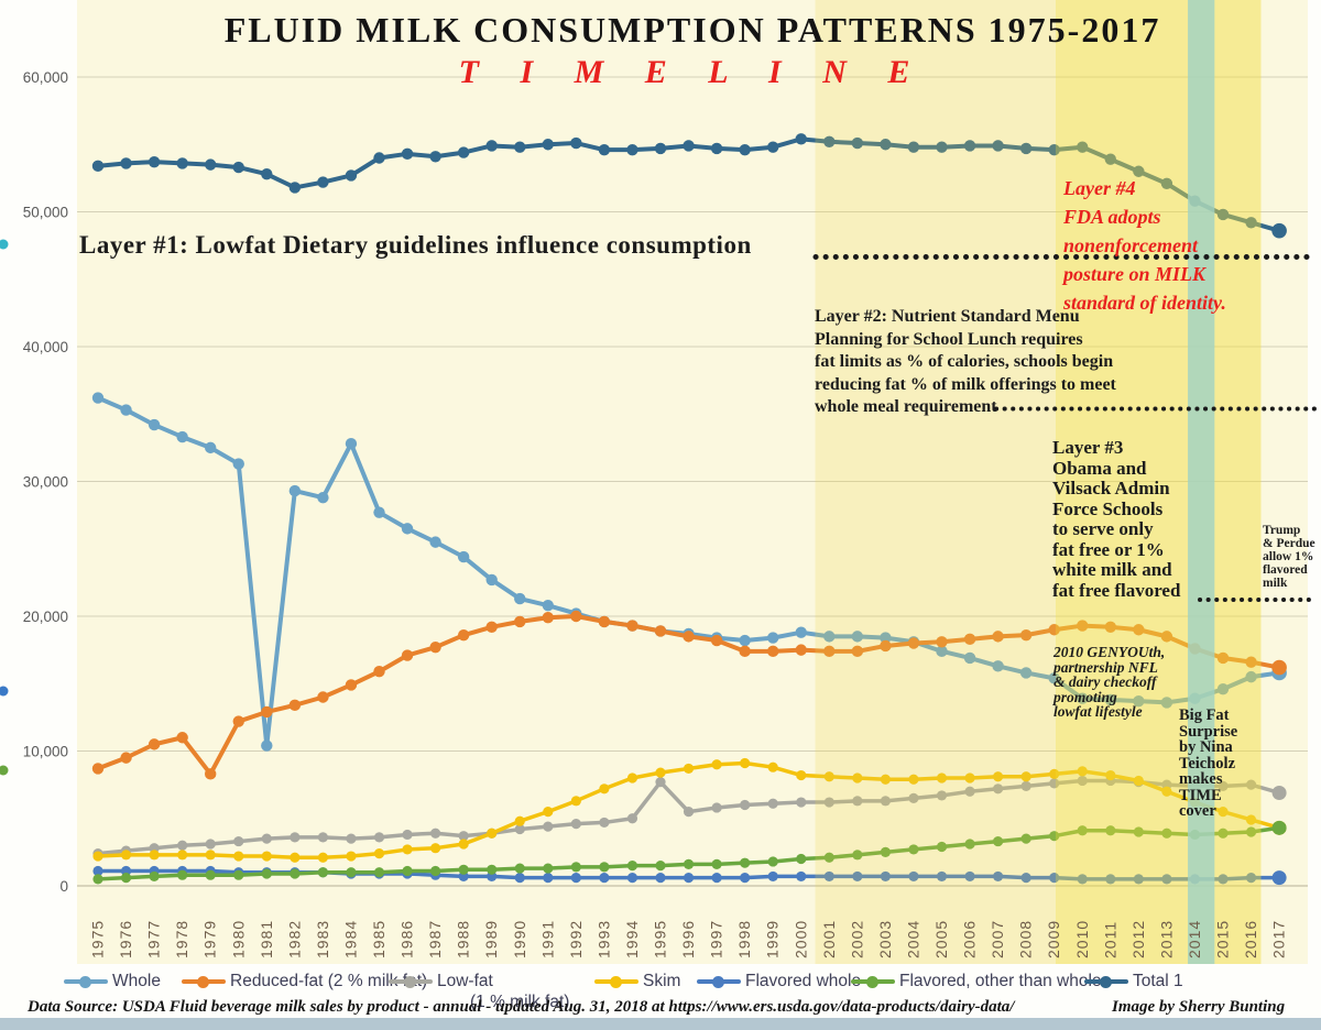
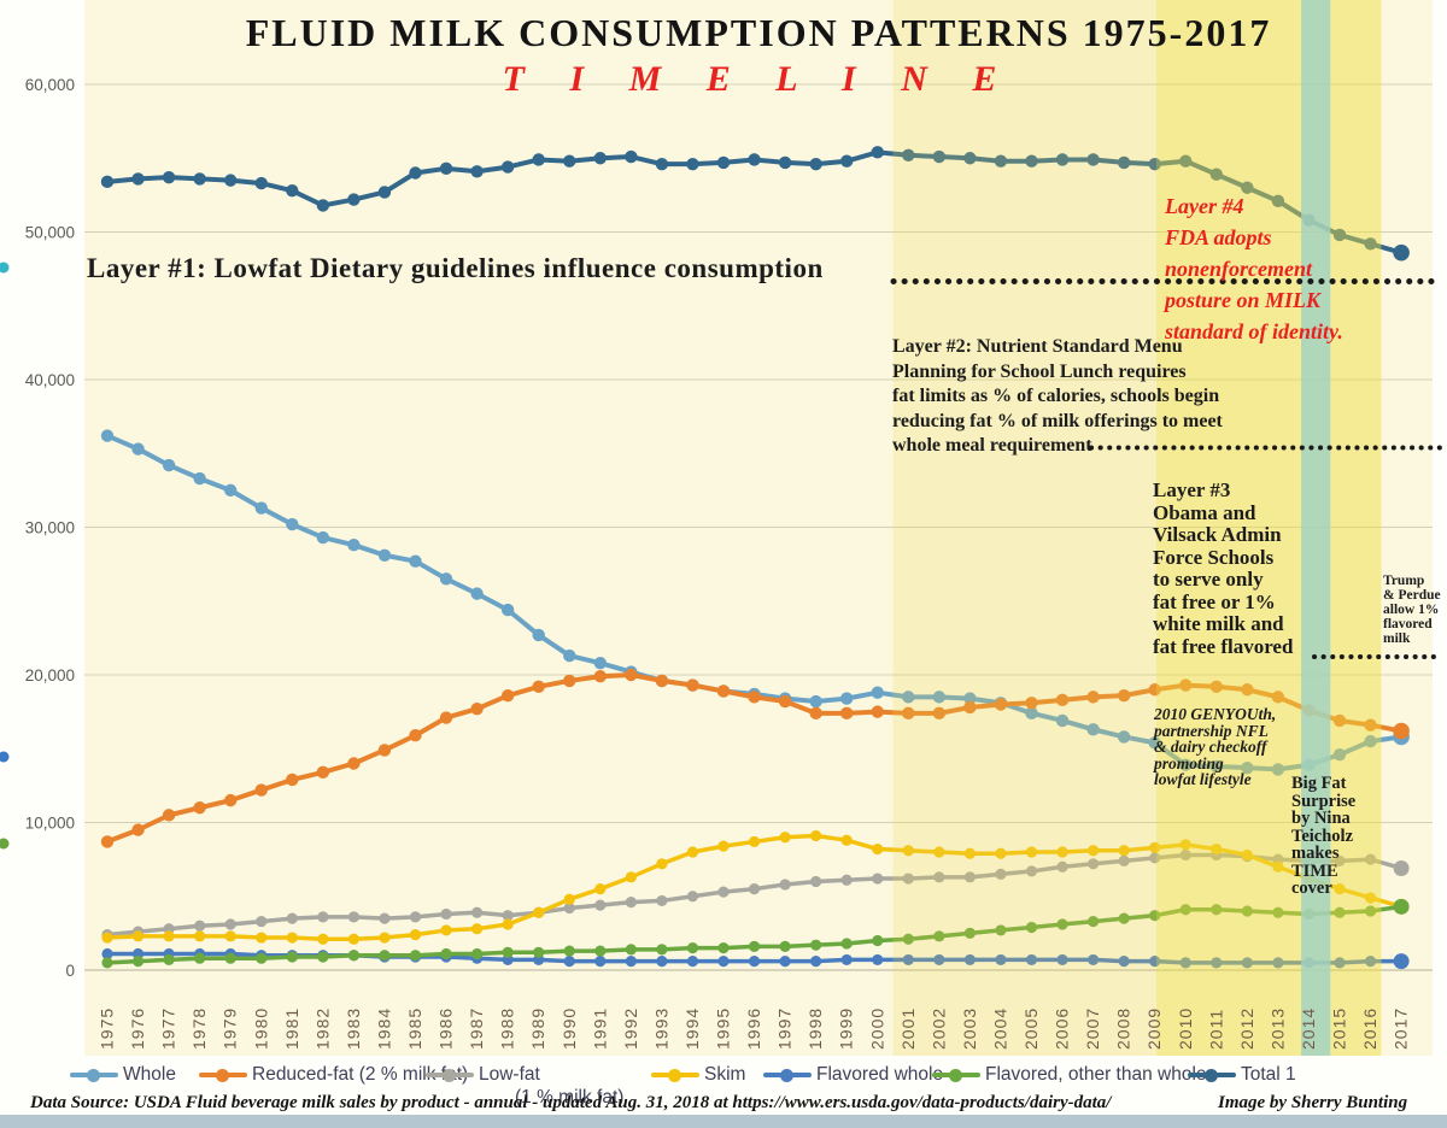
Reduced-fat (2 % milk fat)/1979: 8300 -> 11500
Whole/1981: 10400 -> 30200
Whole/1984: 32800 -> 28100
Low-fat (1 % milk fat)/1995: 7700 -> 5300
